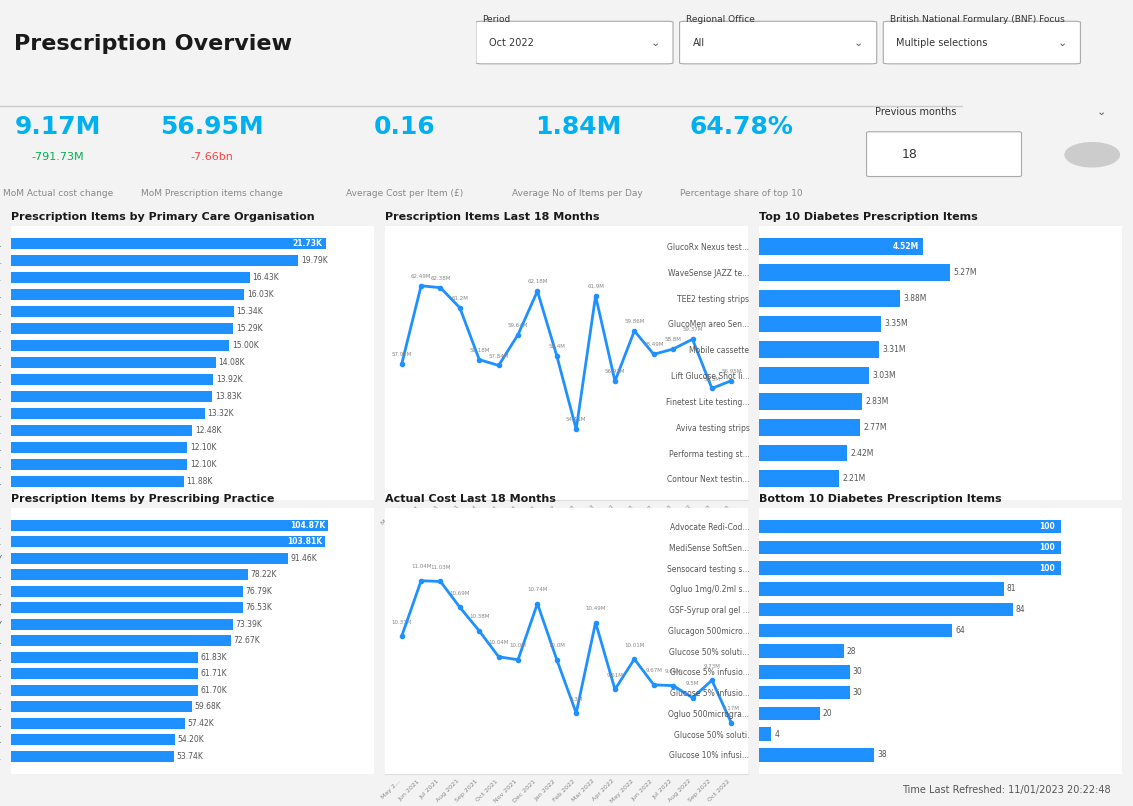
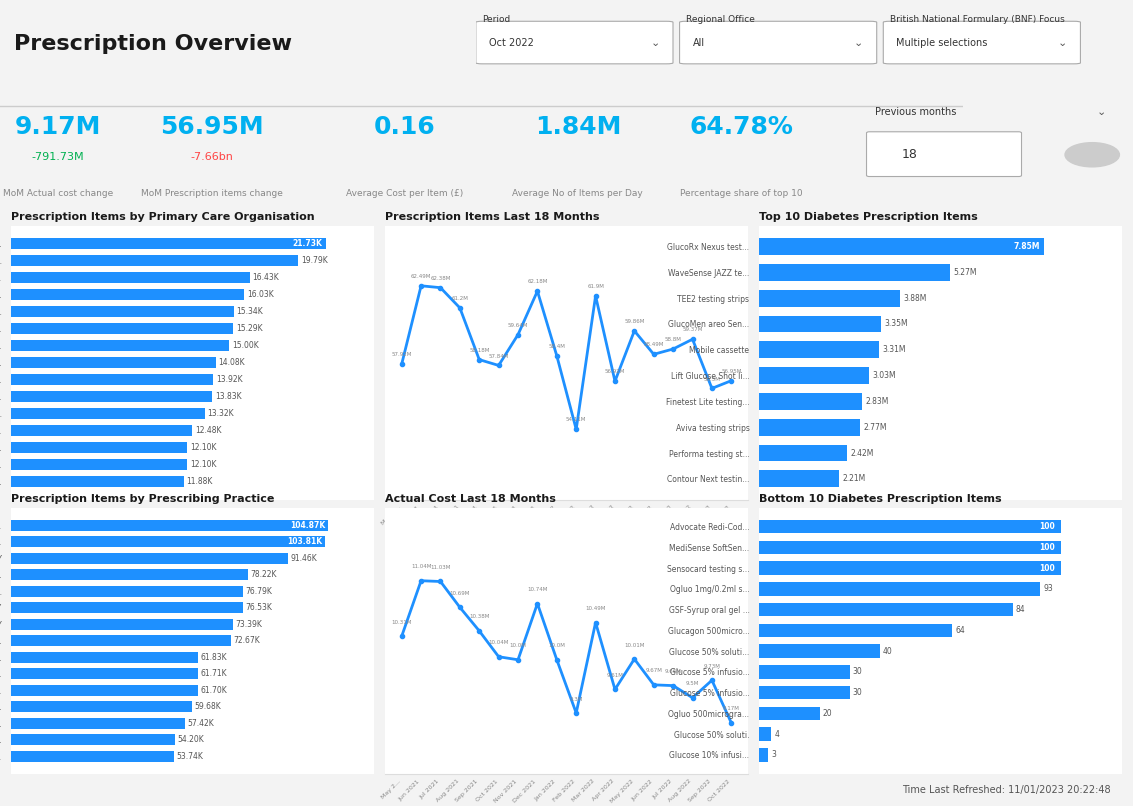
Top 10 Diabetes Prescription Items/GlucoRx Nexus test...: 4.52M -> 7.85M
Bottom 10 Diabetes Prescription Items/Ogluo 1mg/0.2ml s...: 81 -> 93
Bottom 10 Diabetes Prescription Items/Glucose 50% soluti...: 28 -> 40
Bottom 10 Diabetes Prescription Items/Glucose 10% infusi...: 38 -> 3
